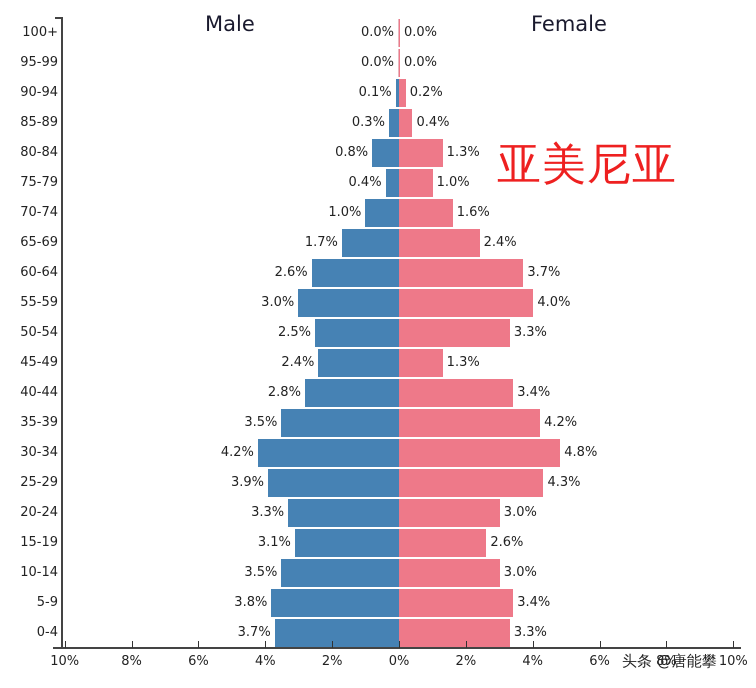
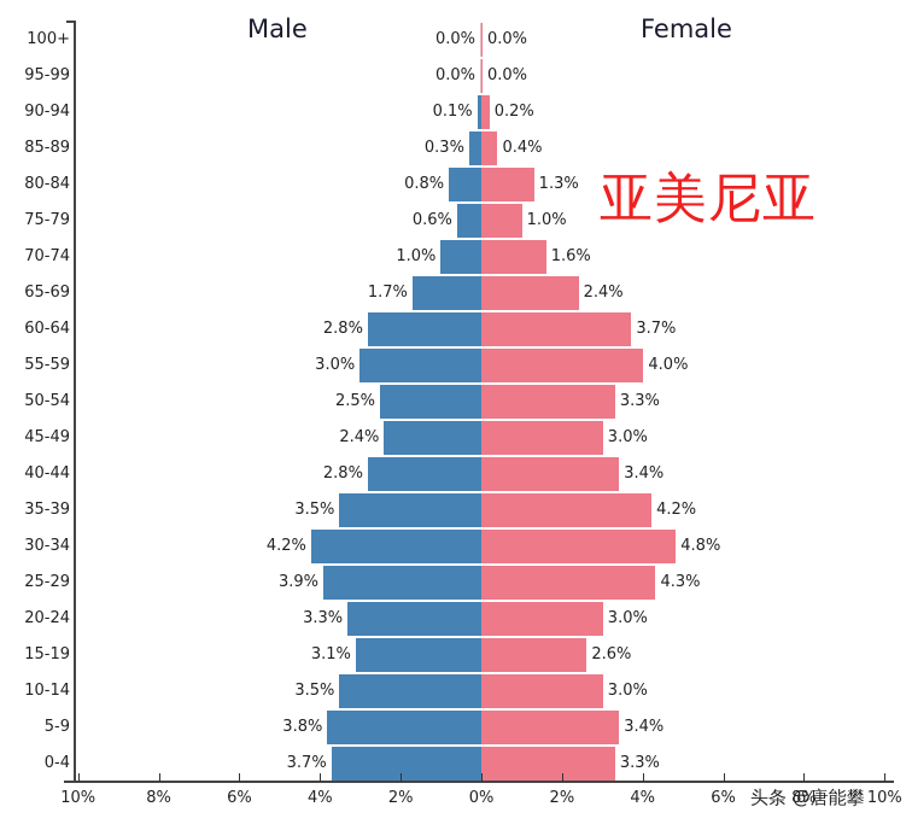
Male/75-79: 0.4% -> 0.6%
Male/60-64: 2.6% -> 2.8%
Female/45-49: 1.3% -> 3.0%
